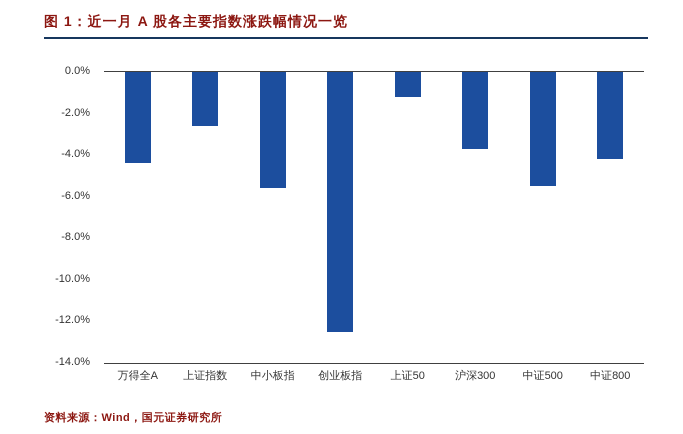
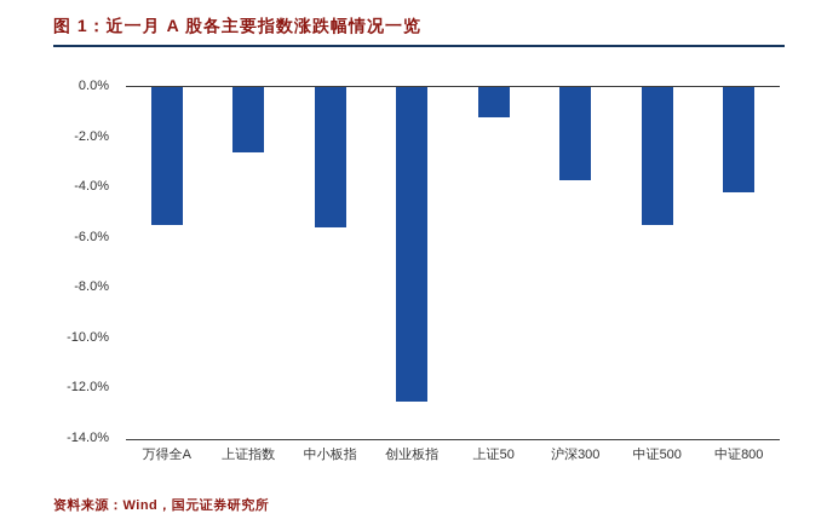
万得全A: -4.4% -> -5.5%
